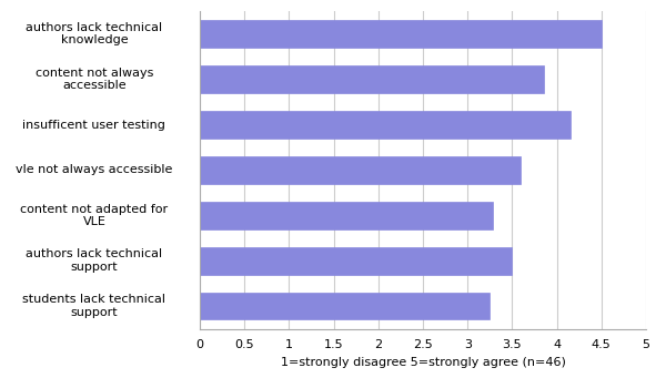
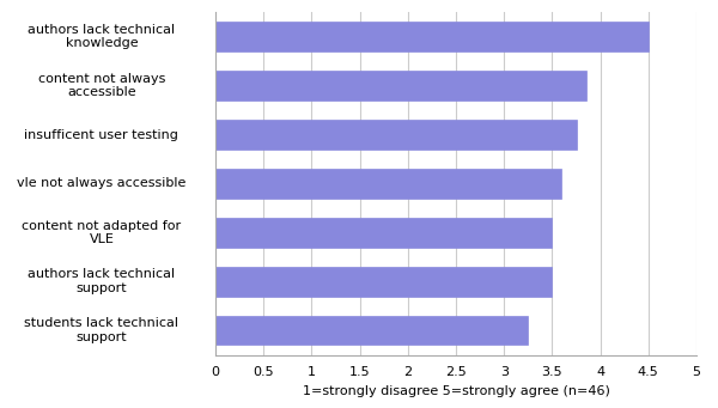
insufficent user testing: 4.16 -> 3.75
content not adapted for VLE: 3.28 -> 3.50
